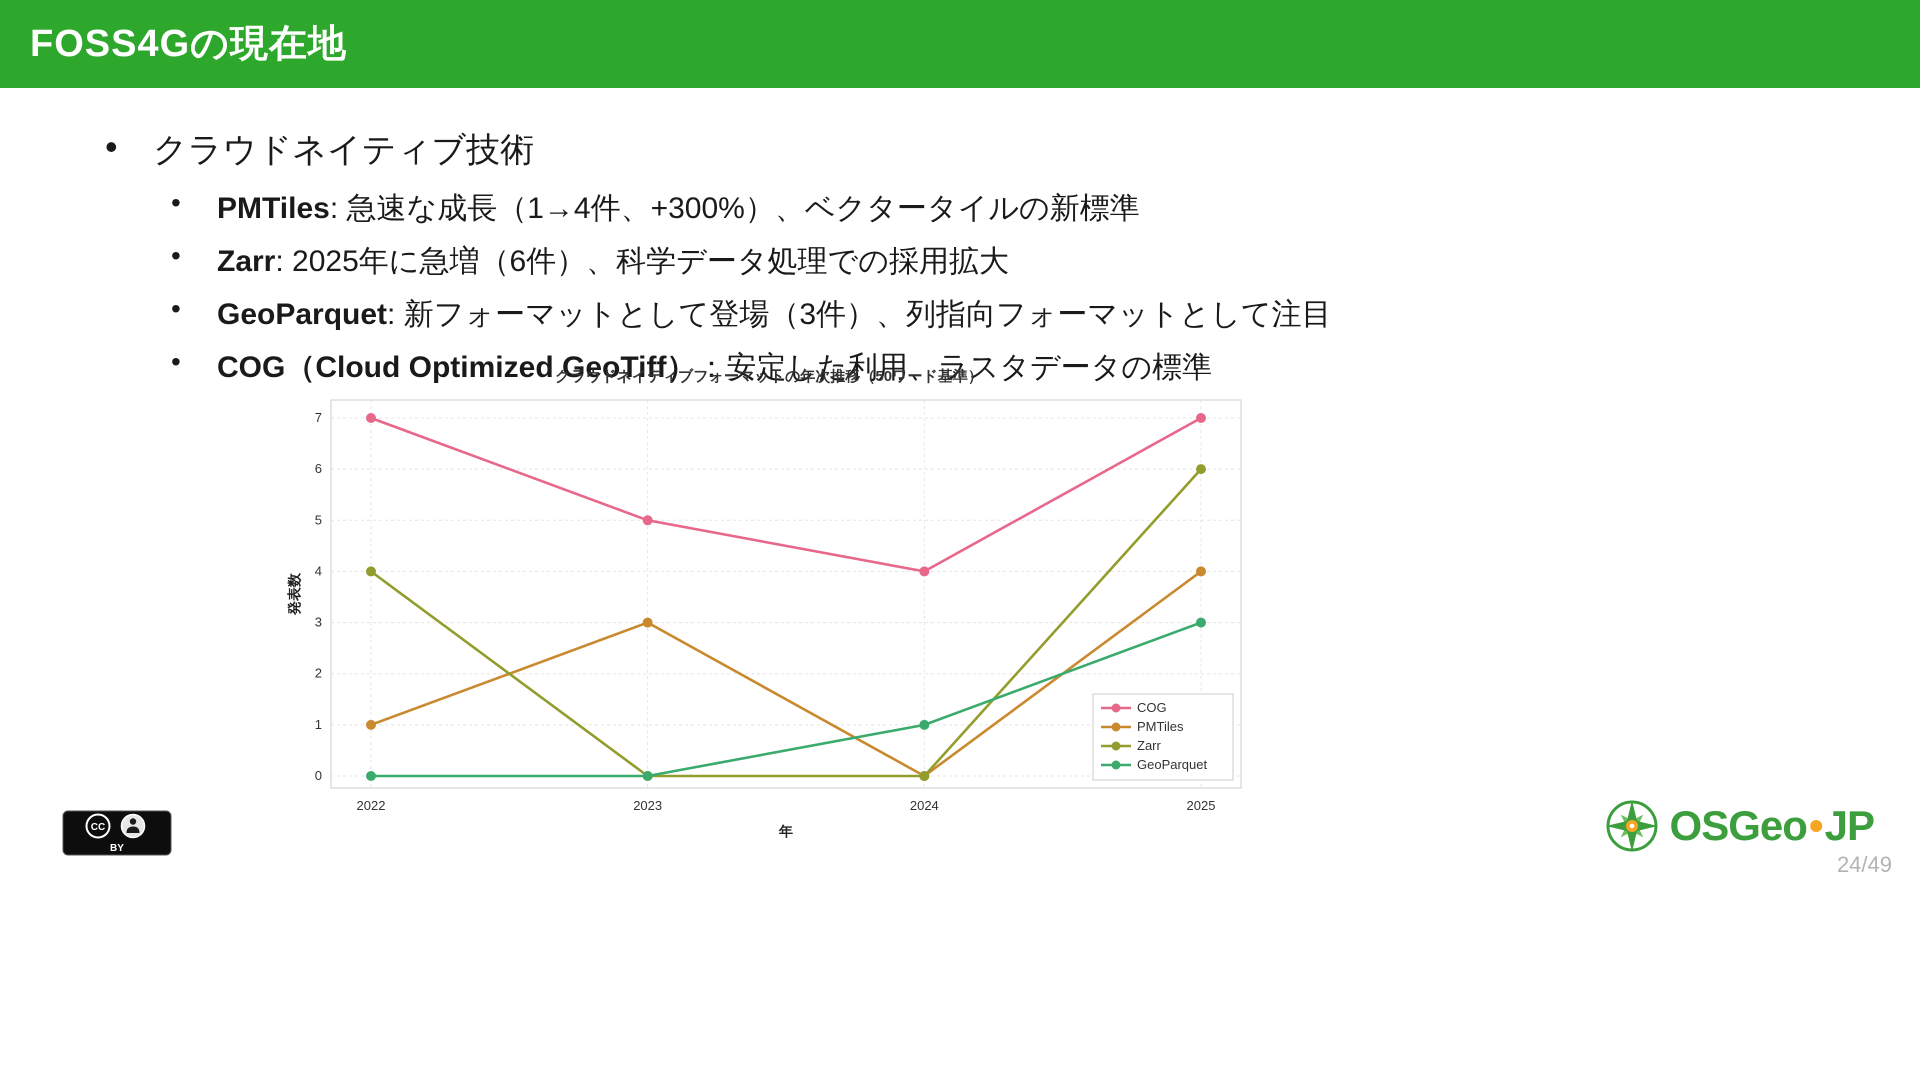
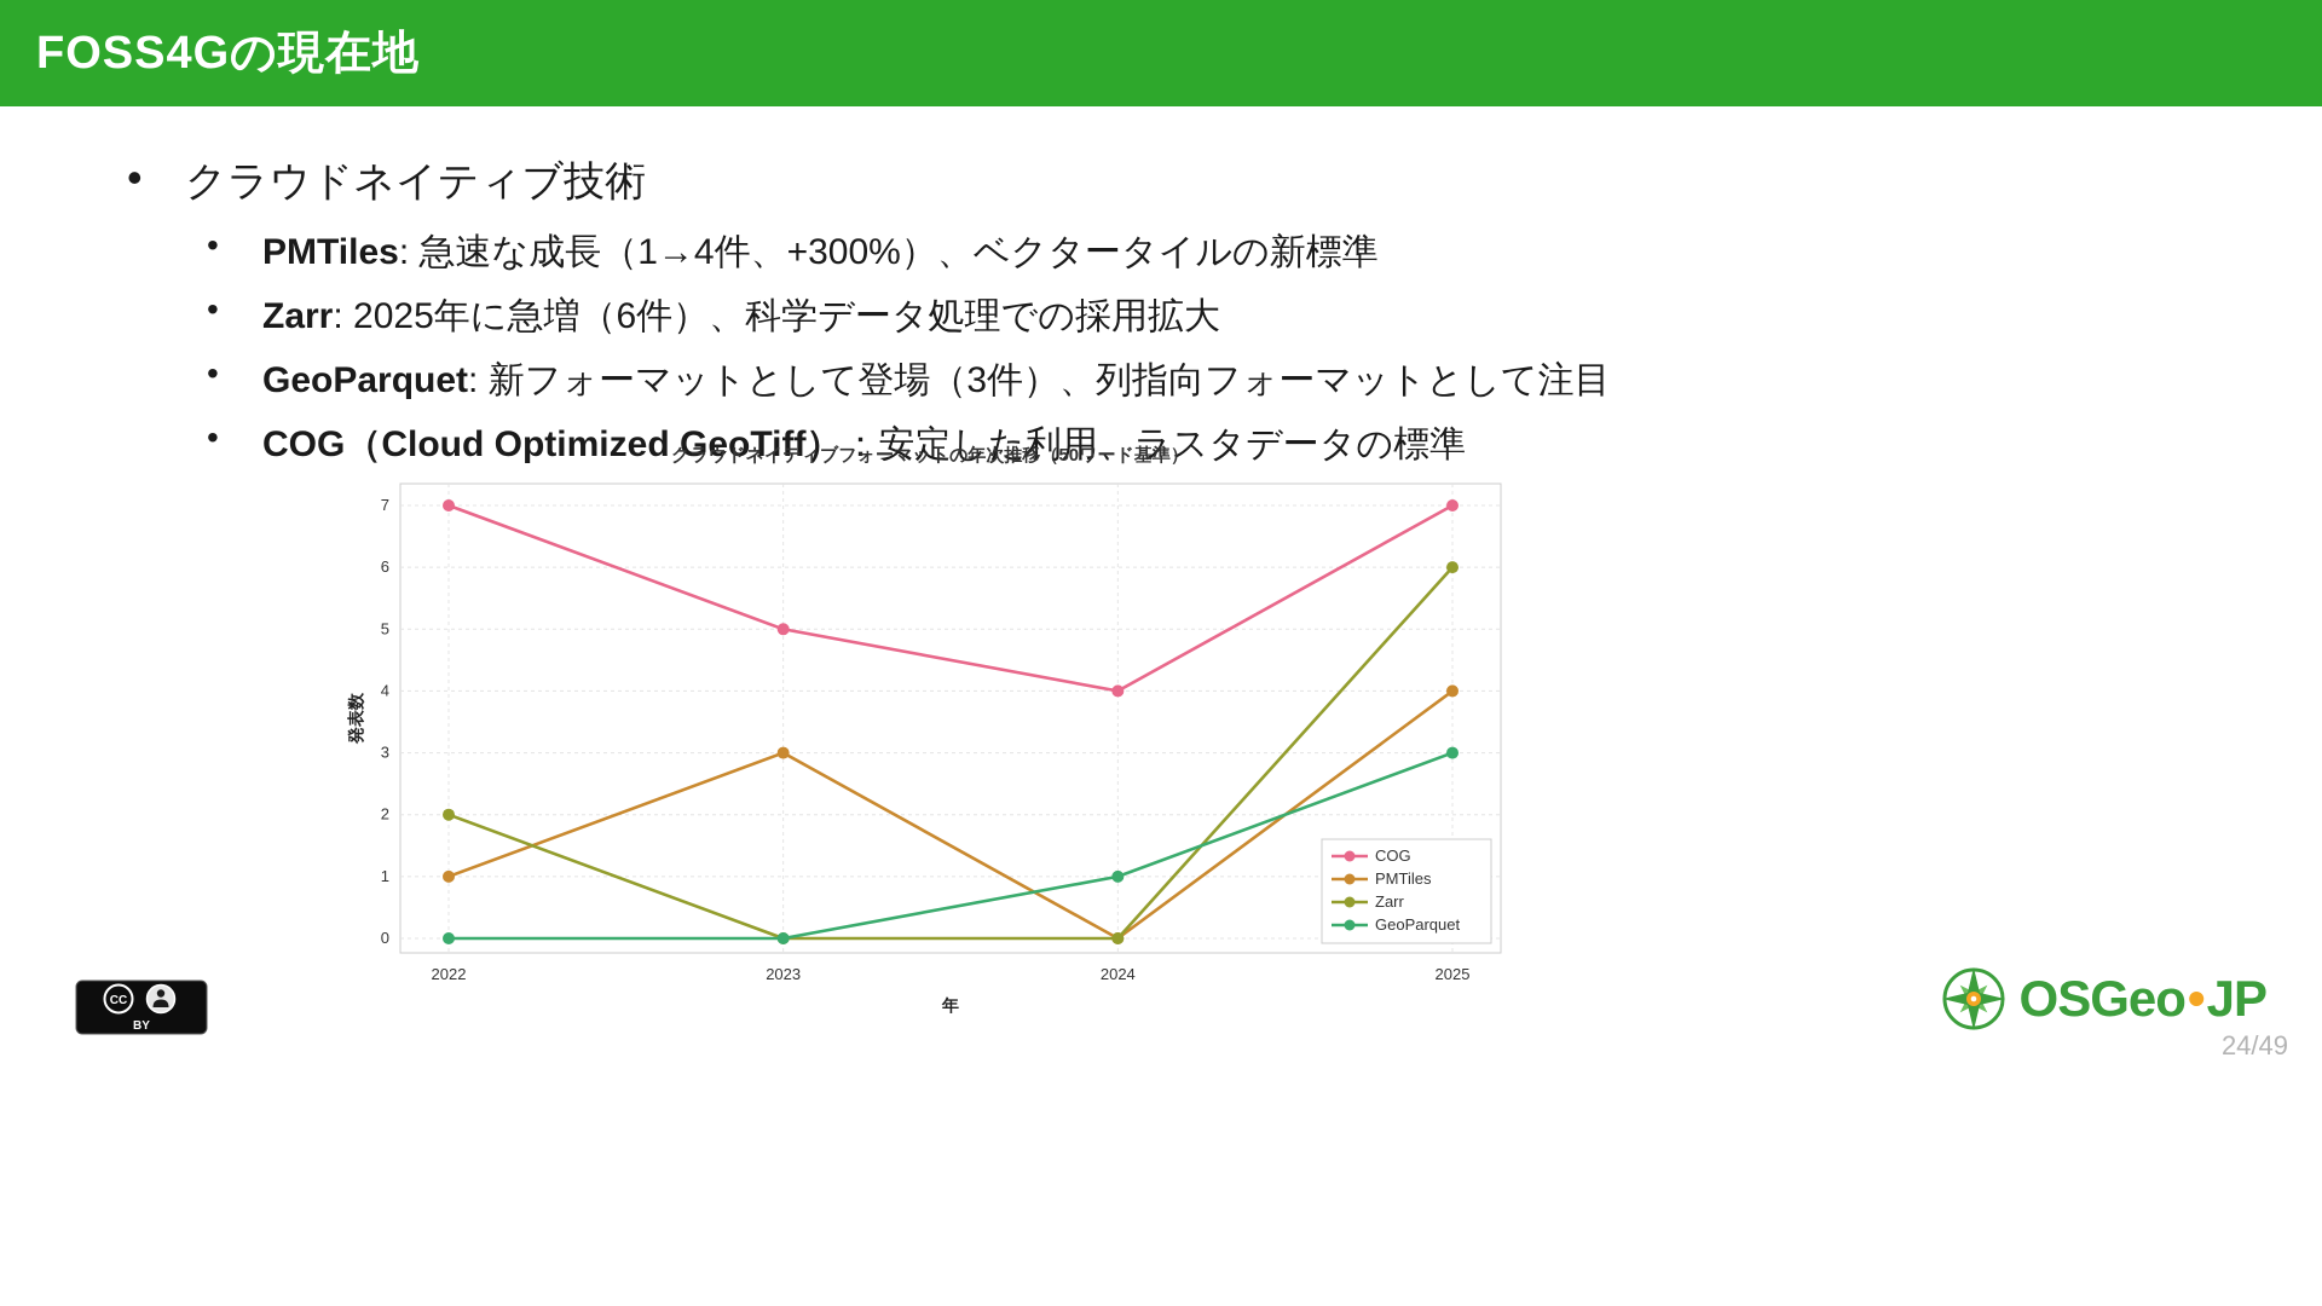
Zarr/2022: 4 -> 2
